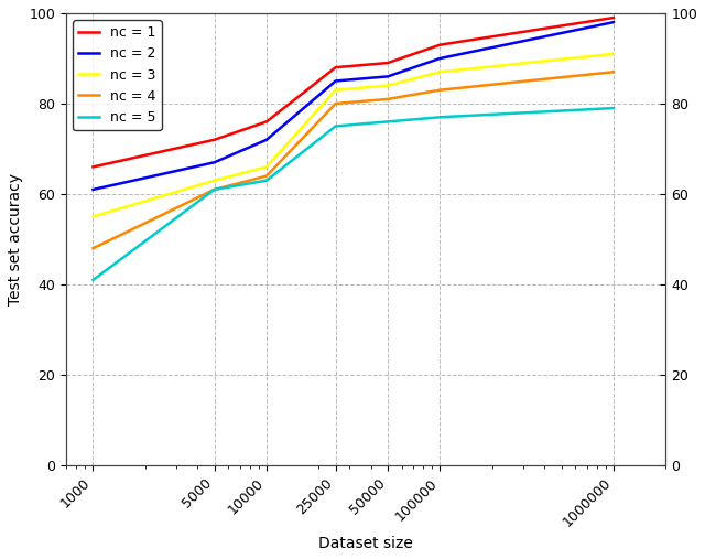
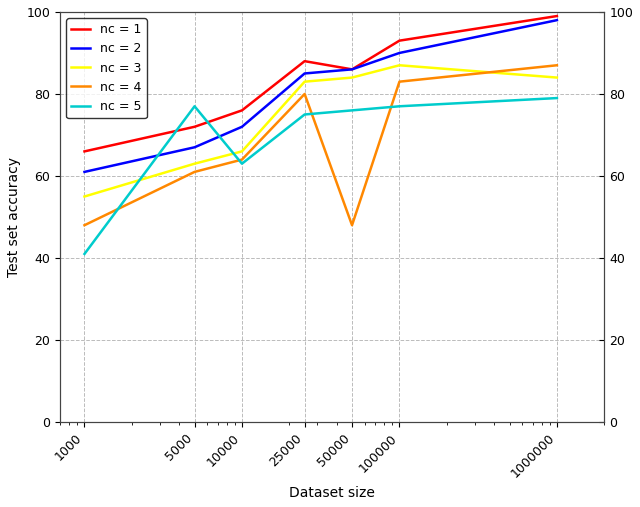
nc = 5/5000: 61 -> 77
nc = 1/50000: 89 -> 86
nc = 4/50000: 81 -> 48
nc = 3/1000000: 91 -> 84
